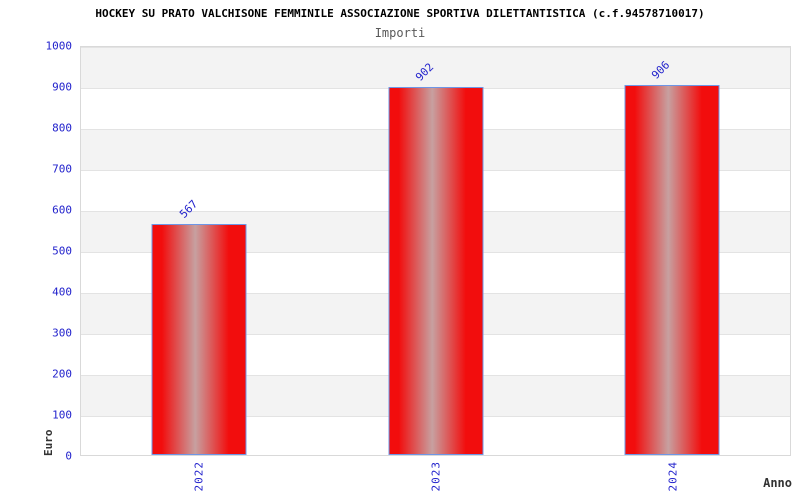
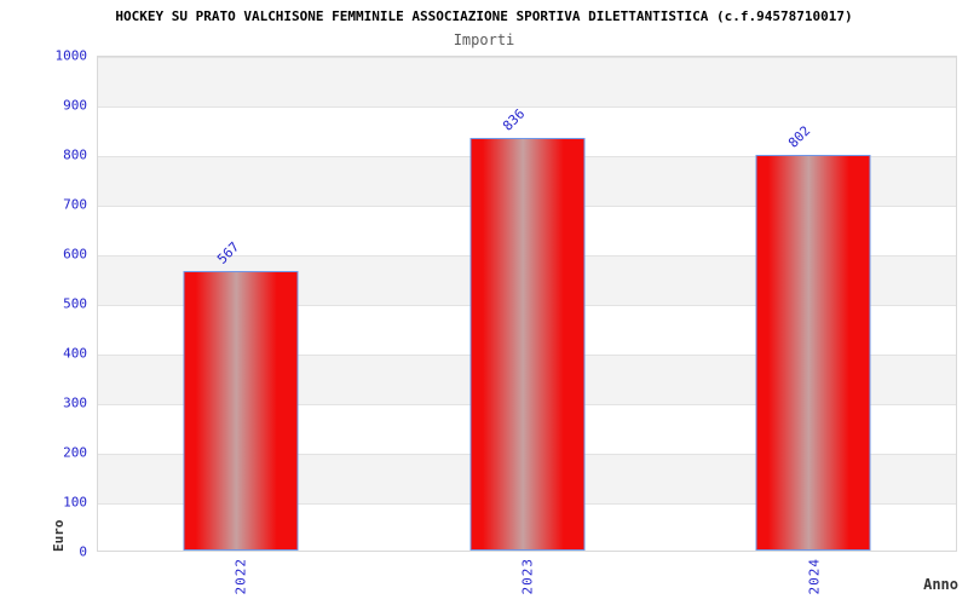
2023: 902 -> 836
2024: 906 -> 802
